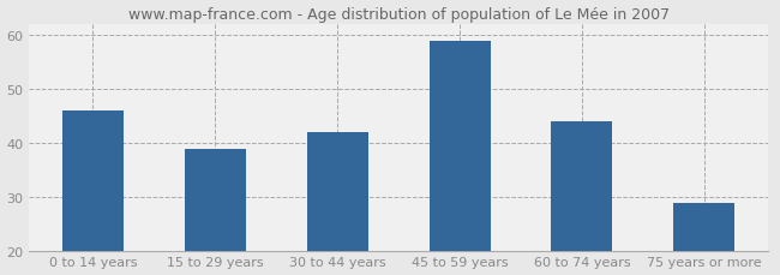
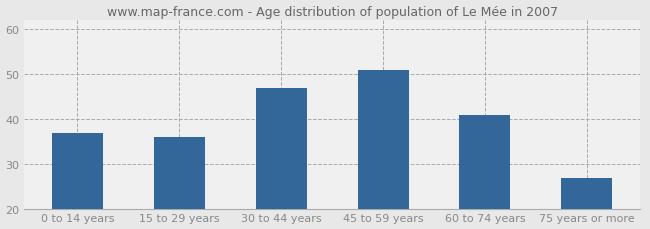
0 to 14 years: 46 -> 37
15 to 29 years: 39 -> 36
30 to 44 years: 42 -> 47
45 to 59 years: 59 -> 51
60 to 74 years: 44 -> 41
75 years or more: 29 -> 27
